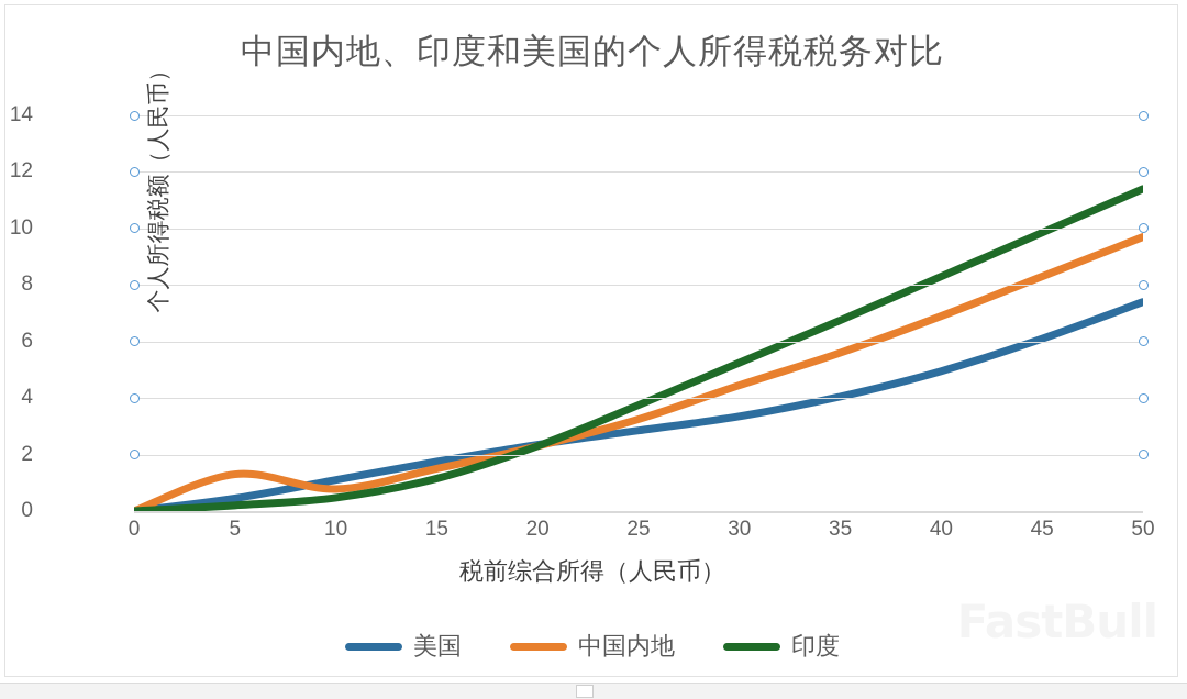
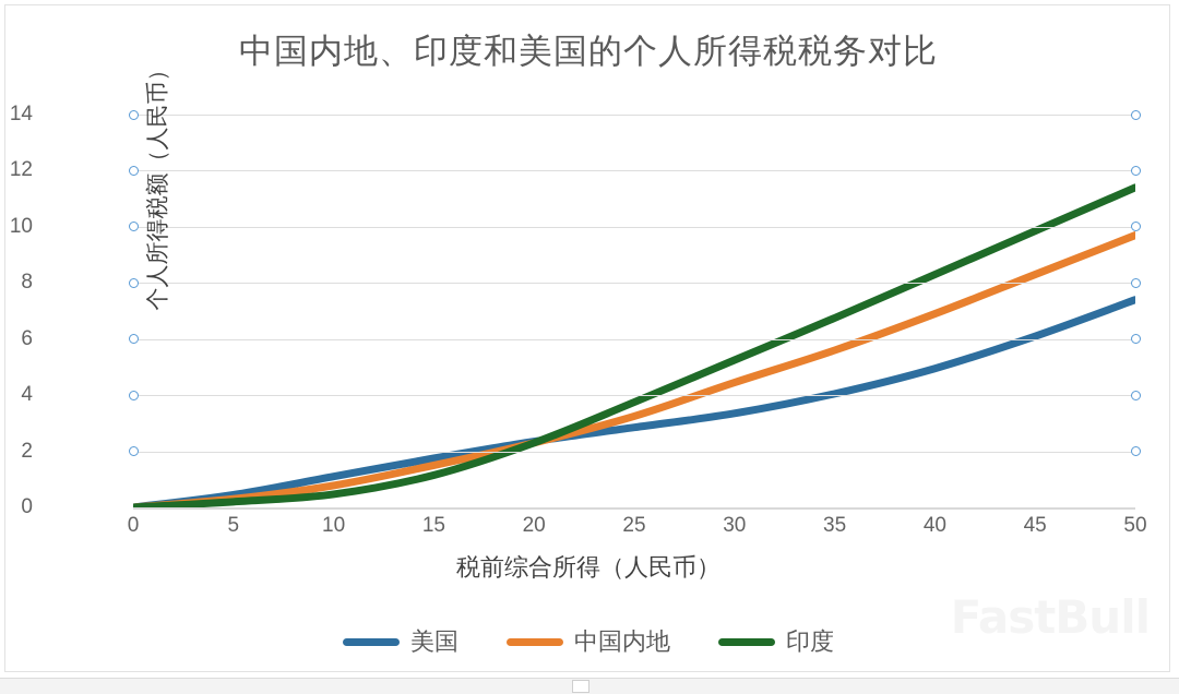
中国内地/5: 1.3 -> 0.3
